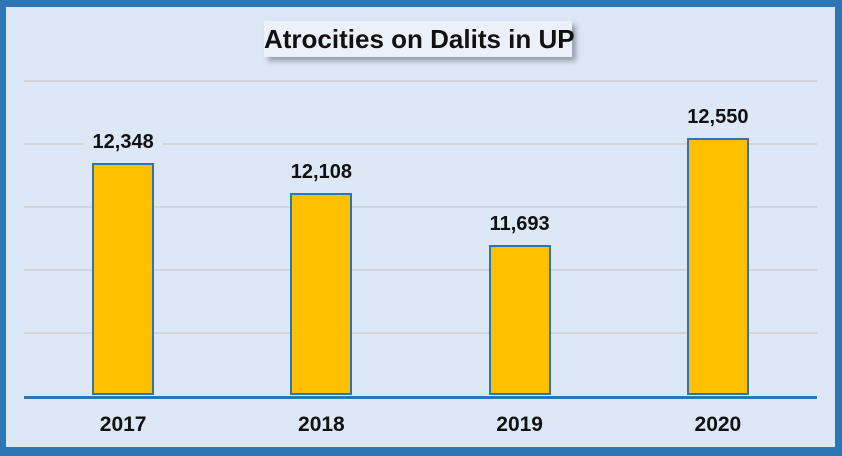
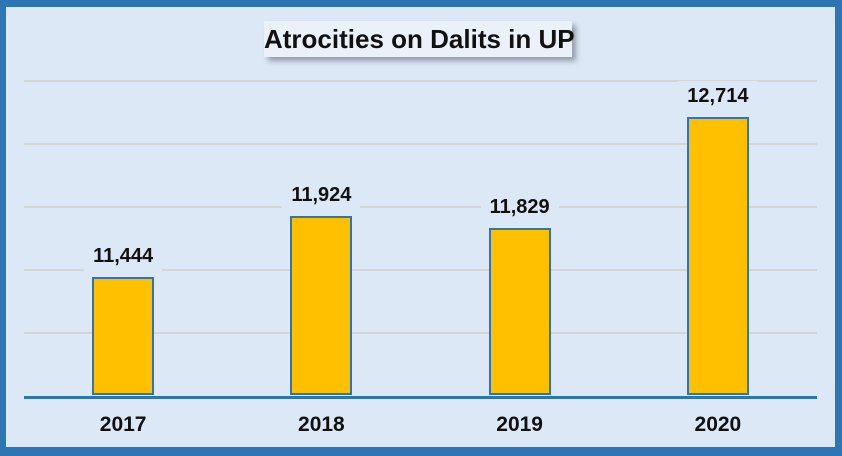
2017: 12,348 -> 11,444
2018: 12,108 -> 11,924
2019: 11,693 -> 11,829
2020: 12,550 -> 12,714
